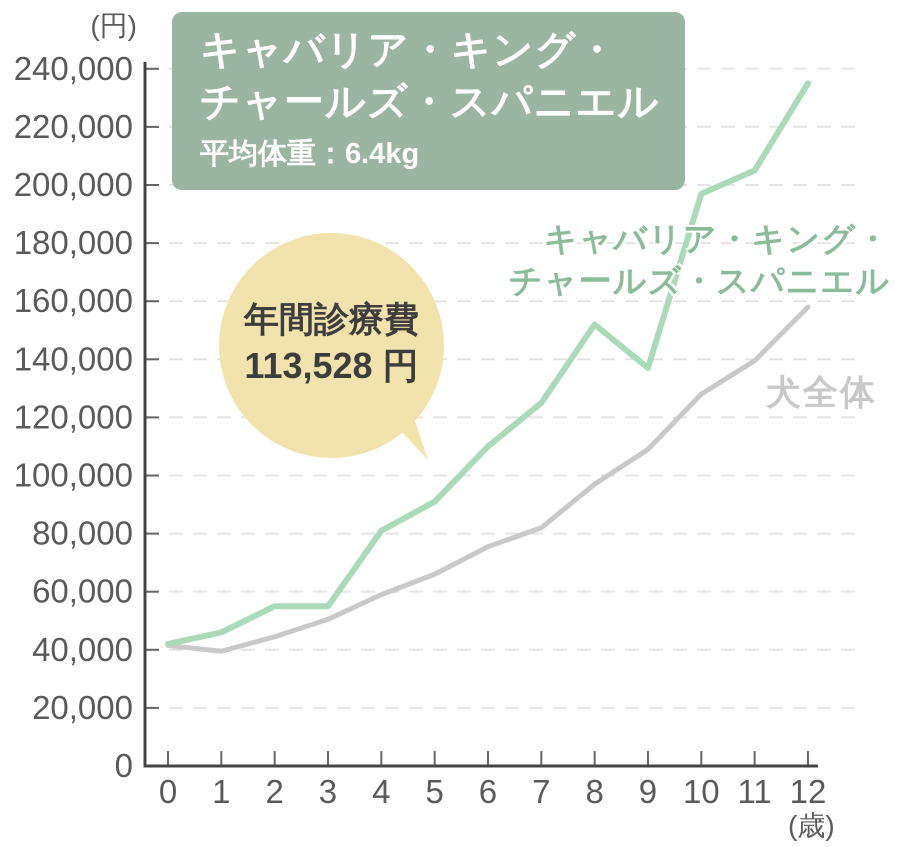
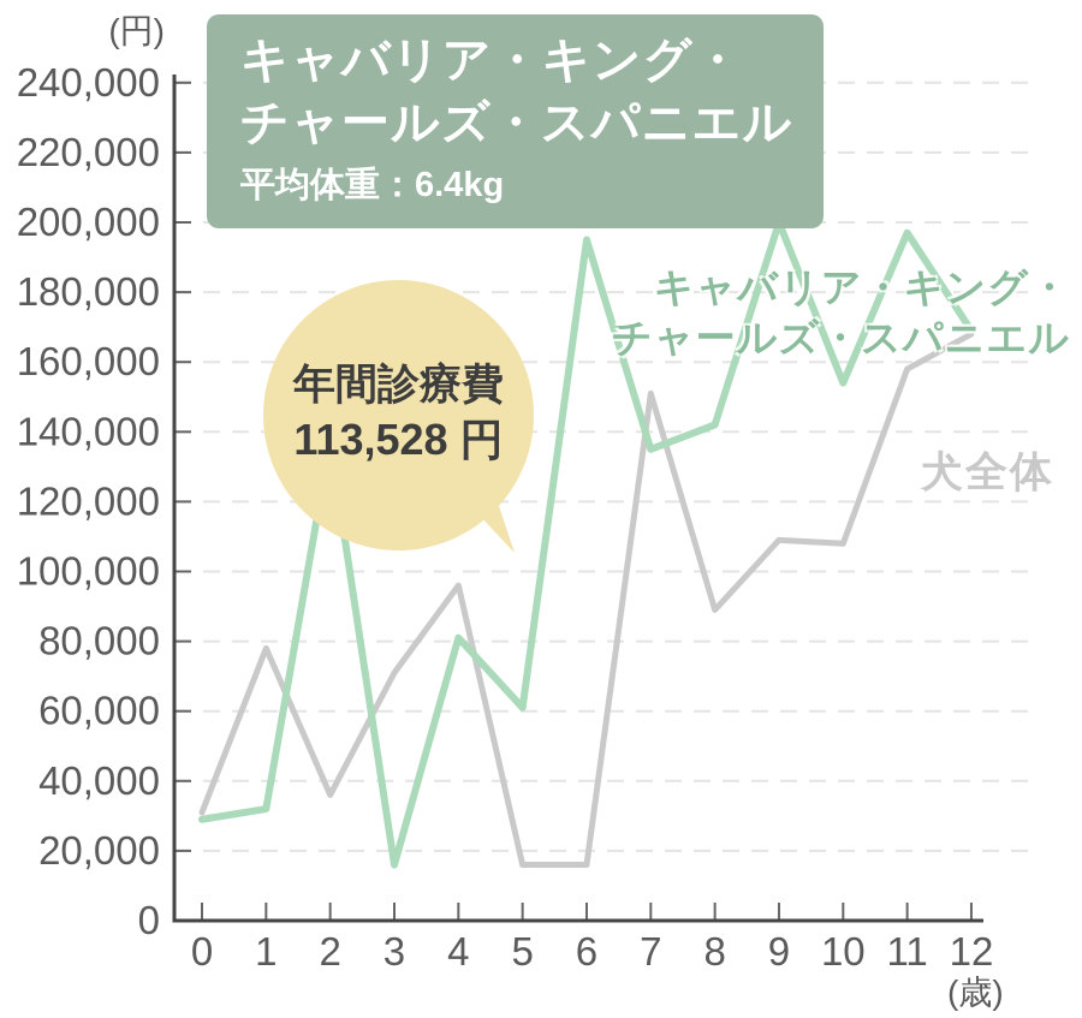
キャバリア・キング・チャールズ・スパニエル/0: 42000 -> 29000
犬全体/0: 42000 -> 31000
キャバリア・キング・チャールズ・スパニエル/1: 46000 -> 32000
犬全体/1: 40000 -> 78000
キャバリア・キング・チャールズ・スパニエル/2: 55000 -> 137000
犬全体/2: 44000 -> 36000
キャバリア・キング・チャールズ・スパニエル/3: 55000 -> 16000
犬全体/3: 50000 -> 71000
犬全体/4: 59000 -> 96000
キャバリア・キング・チャールズ・スパニエル/5: 91000 -> 61000
犬全体/5: 66000 -> 16000
キャバリア・キング・チャールズ・スパニエル/6: 110000 -> 195000
犬全体/6: 76000 -> 16000
キャバリア・キング・チャールズ・スパニエル/7: 125000 -> 135000
犬全体/7: 82000 -> 151000
キャバリア・キング・チャールズ・スパニエル/8: 152000 -> 142000
犬全体/8: 97000 -> 89000
キャバリア・キング・チャールズ・スパニエル/9: 137000 -> 200000
キャバリア・キング・チャールズ・スパニエル/10: 197000 -> 154000
犬全体/10: 128000 -> 108000
キャバリア・キング・チャールズ・スパニエル/11: 205000 -> 197000
犬全体/11: 140000 -> 158000
キャバリア・キング・チャールズ・スパニエル/12: 235000 -> 169000
犬全体/12: 158000 -> 168000
